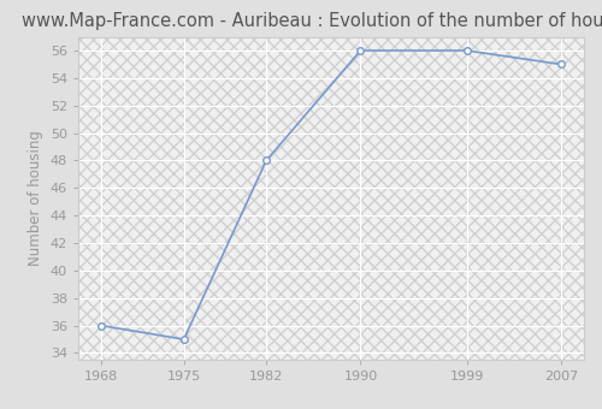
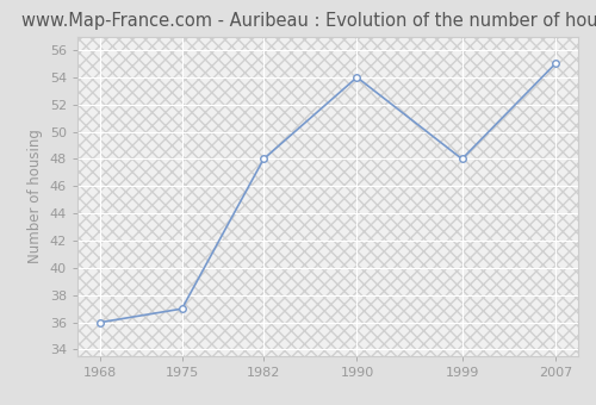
1975: 35 -> 37
1990: 56 -> 54
1999: 56 -> 48
